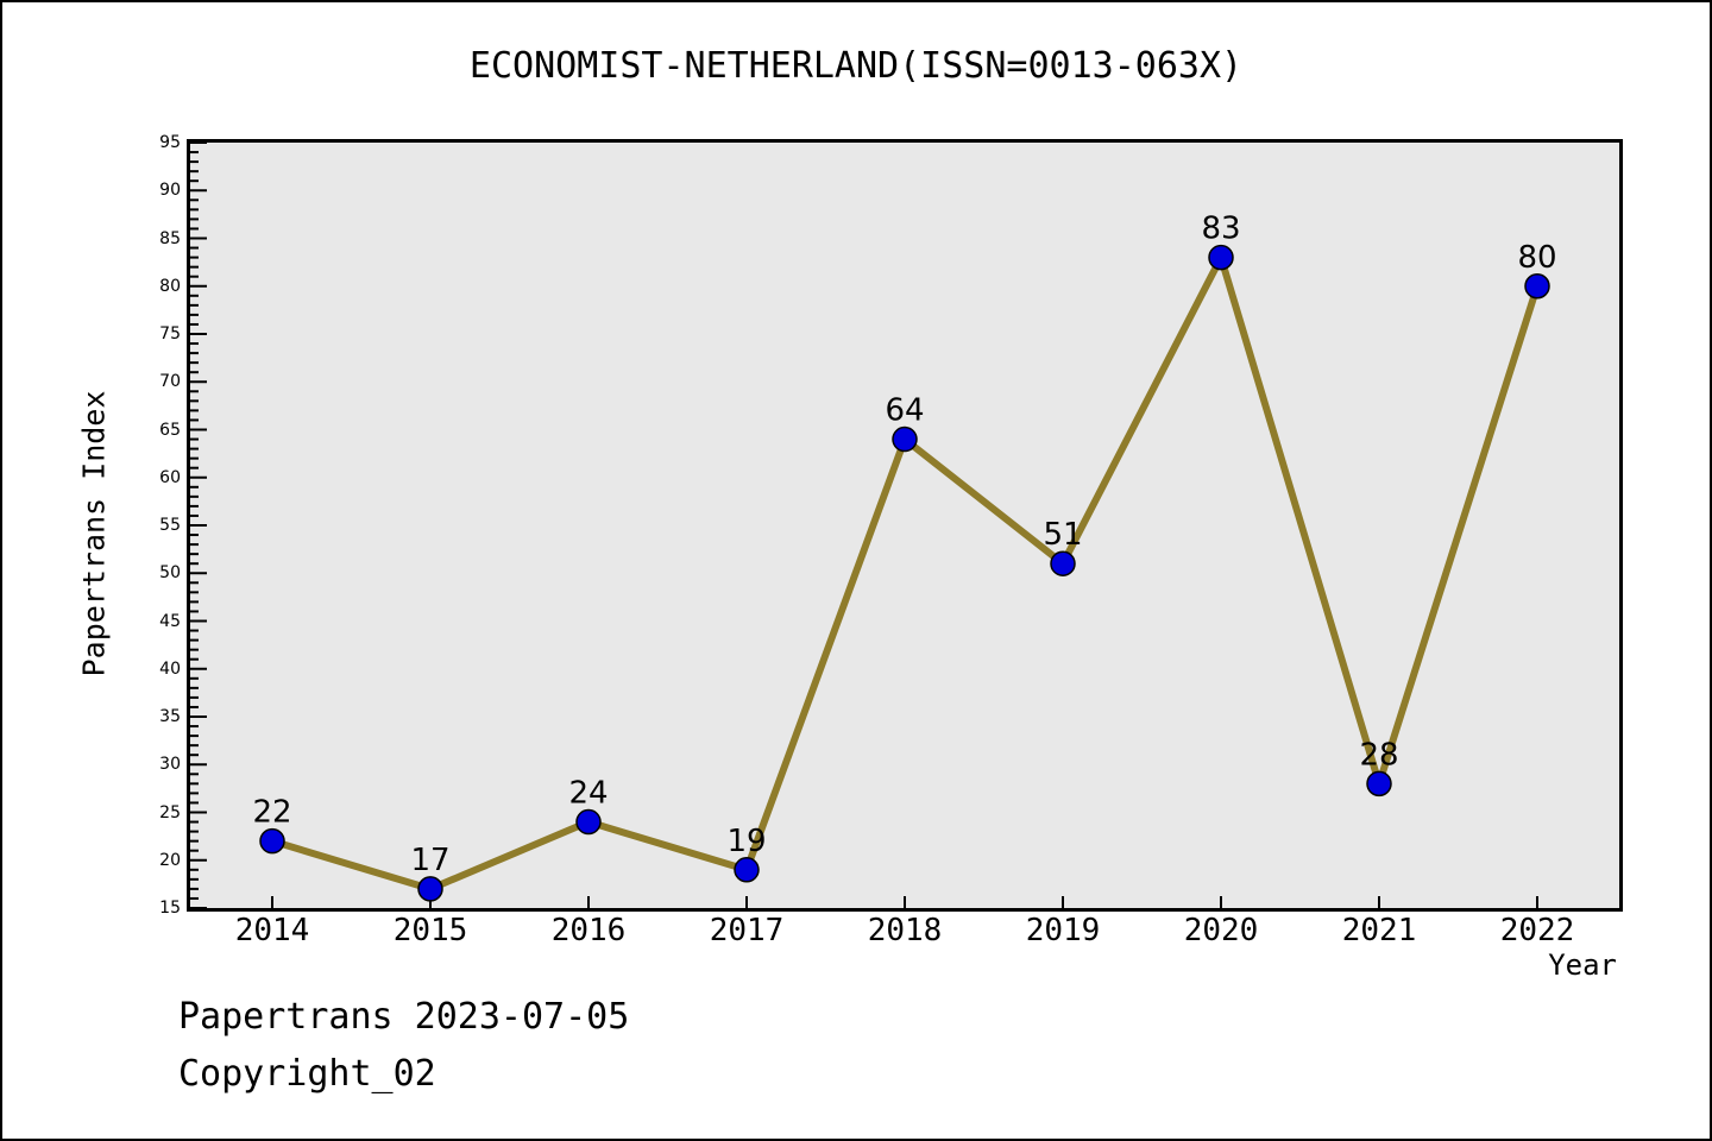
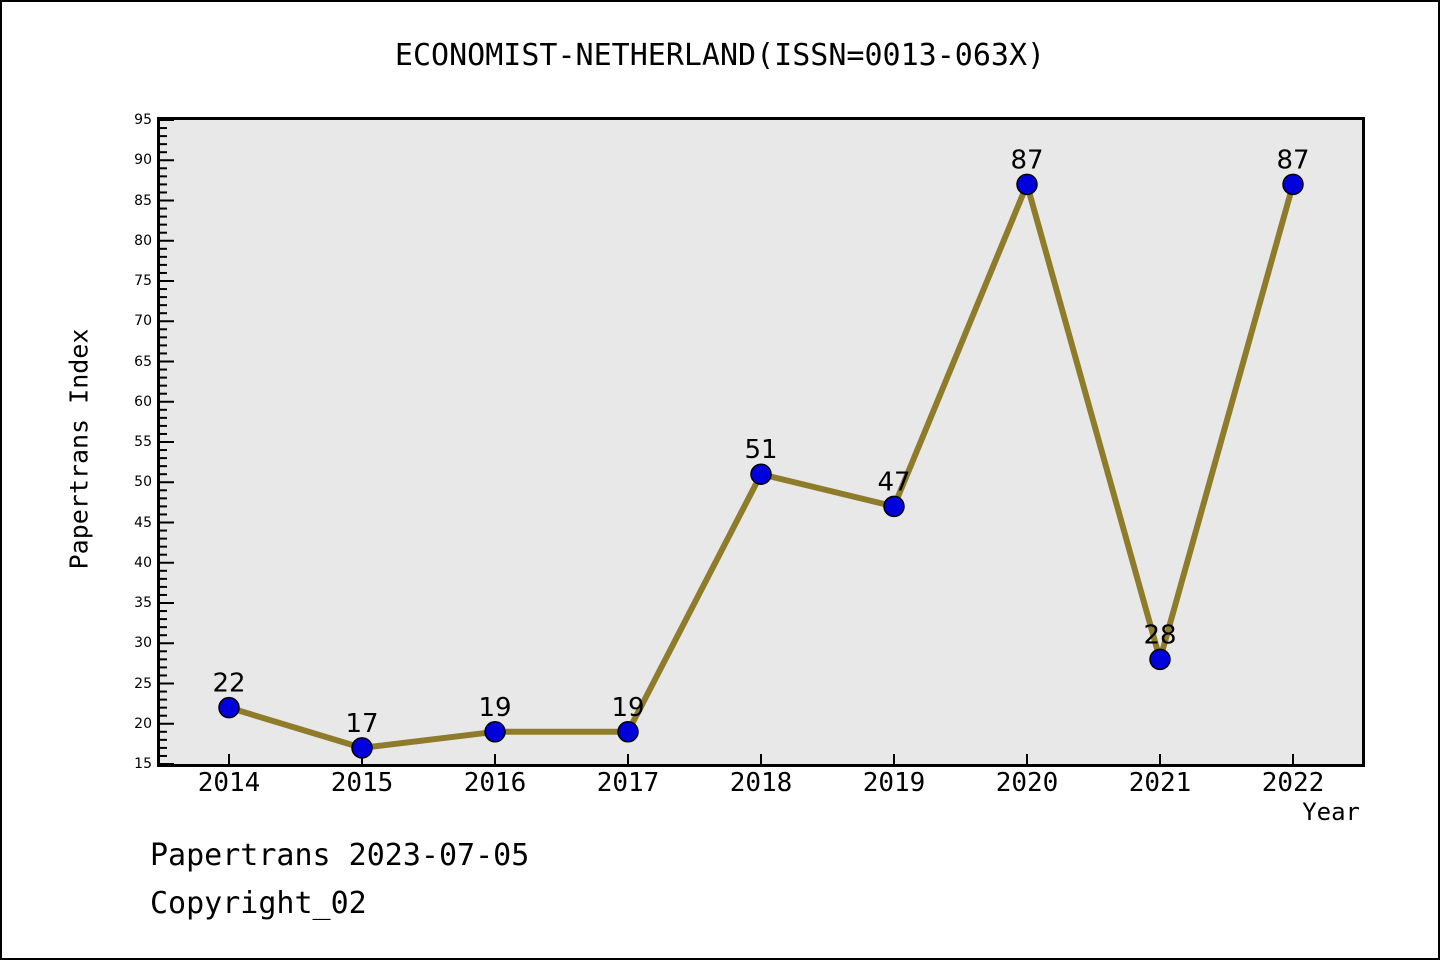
2016: 24 -> 19
2018: 64 -> 51
2019: 51 -> 47
2020: 83 -> 87
2022: 80 -> 87
